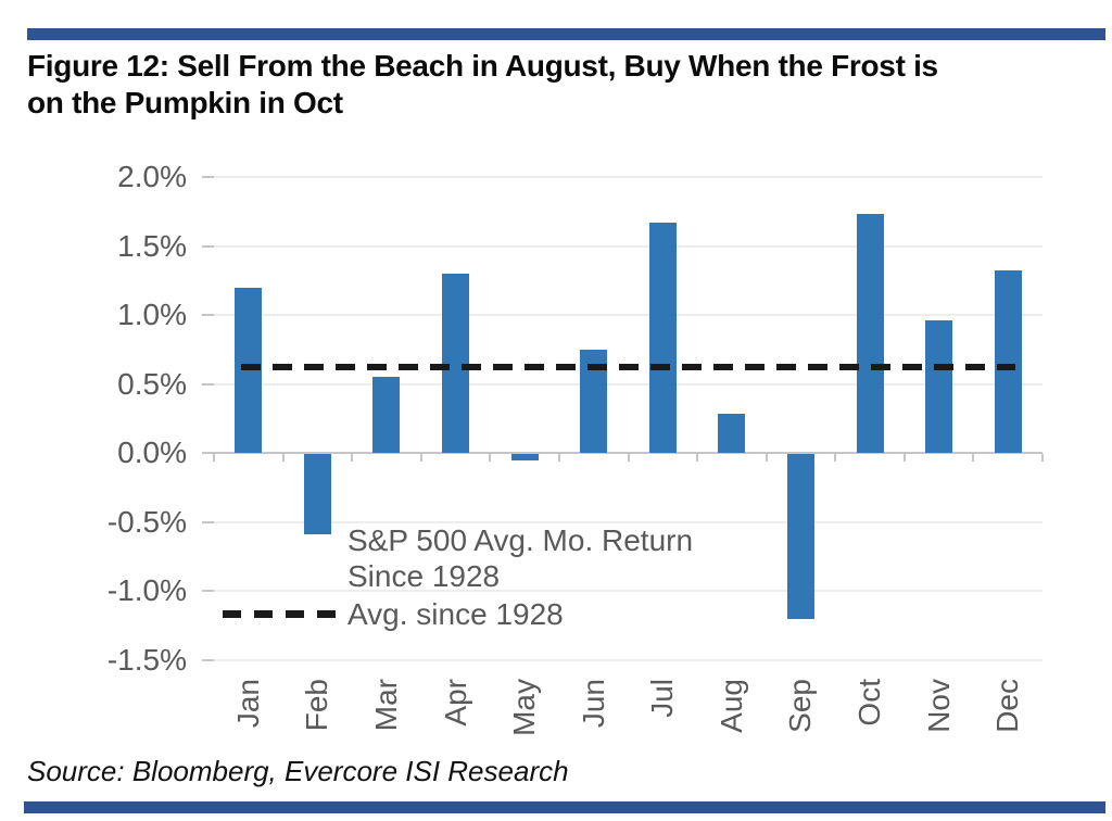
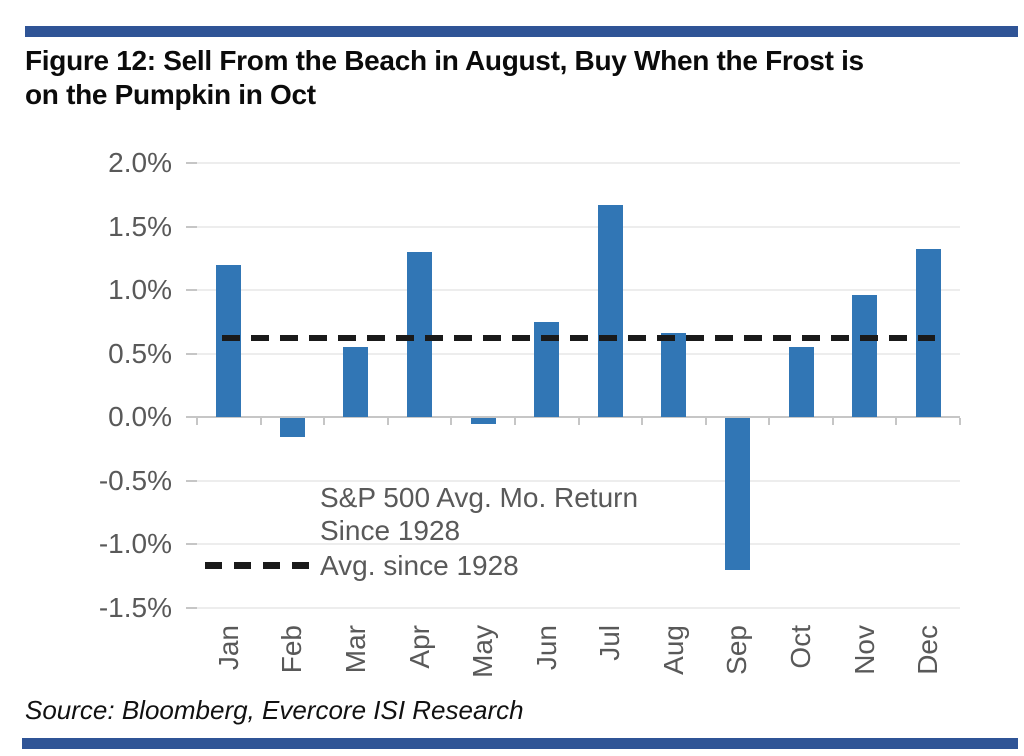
Feb: -0.58% -> -0.15%
Aug: 0.28% -> 0.66%
Oct: 1.73% -> 0.55%
